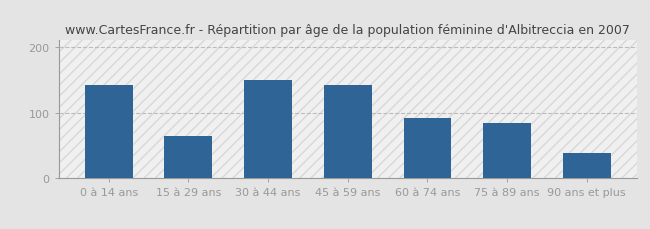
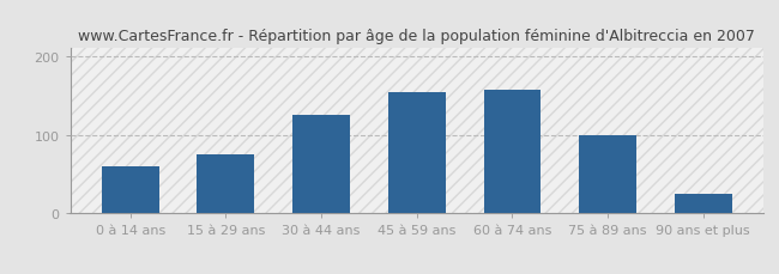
0 à 14 ans: 142 -> 60
15 à 29 ans: 64 -> 75
30 à 44 ans: 150 -> 125
45 à 59 ans: 142 -> 155
60 à 74 ans: 92 -> 158
75 à 89 ans: 84 -> 100
90 ans et plus: 38 -> 25
